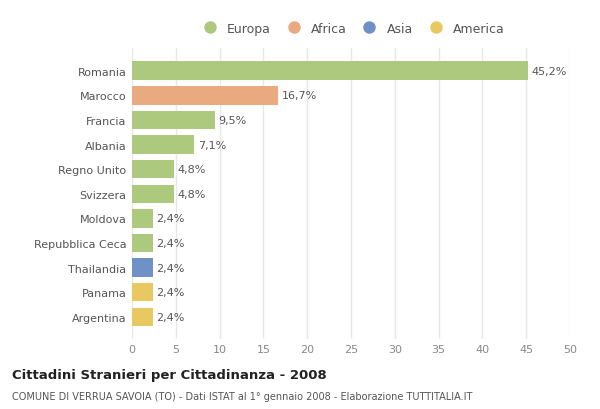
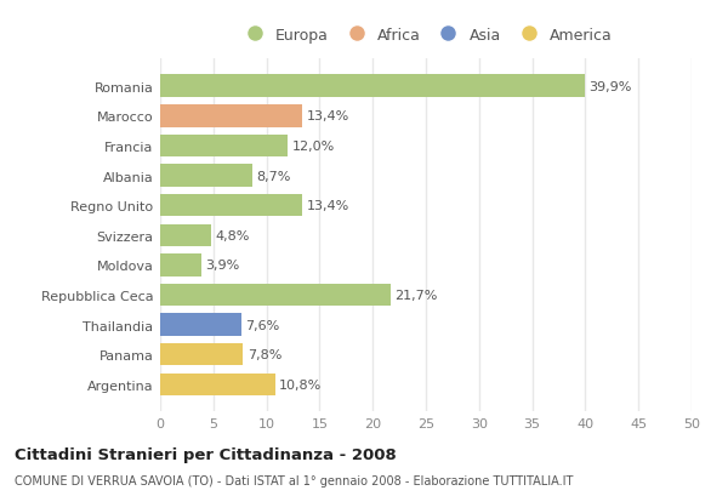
Romania: 45,2% -> 39,9%
Marocco: 16,7% -> 13,4%
Francia: 9,5% -> 12,0%
Albania: 7,1% -> 8,7%
Regno Unito: 4,8% -> 13,4%
Moldova: 2,4% -> 3,9%
Repubblica Ceca: 2,4% -> 21,7%
Thailandia: 2,4% -> 7,6%
Panama: 2,4% -> 7,8%
Argentina: 2,4% -> 10,8%
